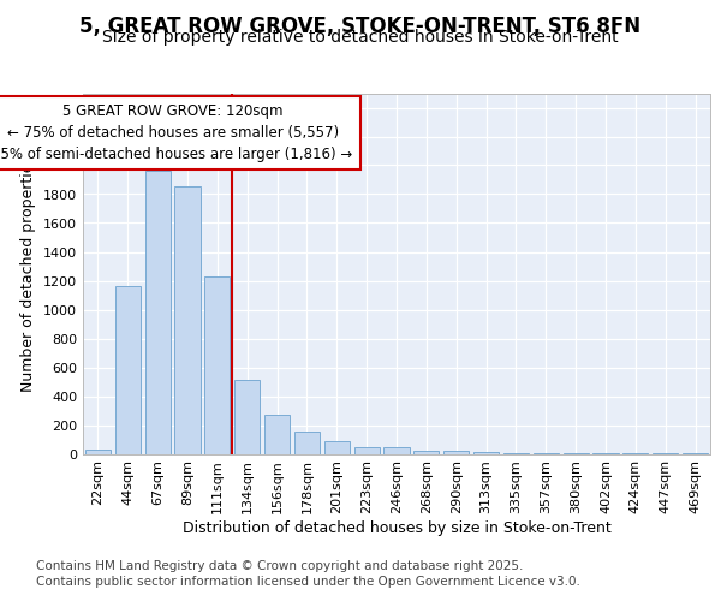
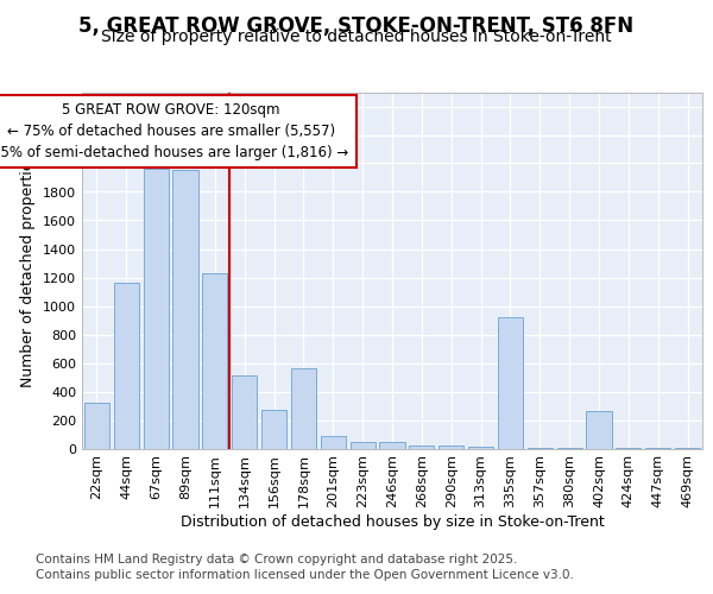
22sqm: 30 -> 320
89sqm: 1850 -> 1950
178sqm: 160 -> 560
335sqm: 10 -> 920
402sqm: 0 -> 260
